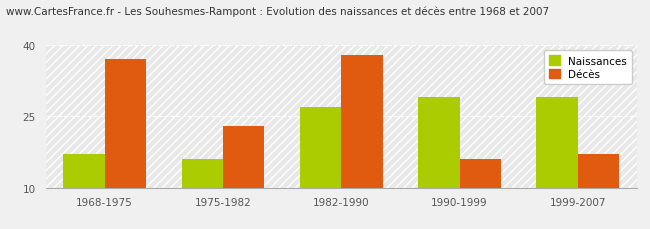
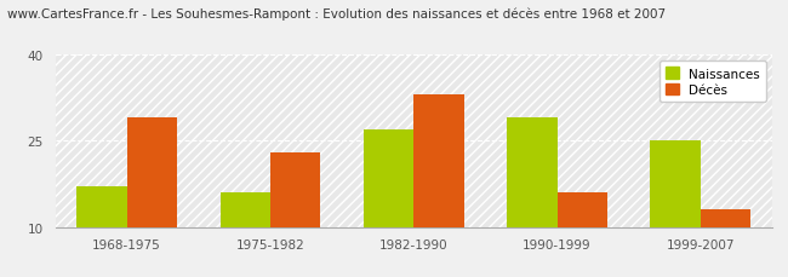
Décès/1968-1975: 37 -> 29
Décès/1982-1990: 38 -> 33
Naissances/1999-2007: 29 -> 25
Décès/1999-2007: 17 -> 13
